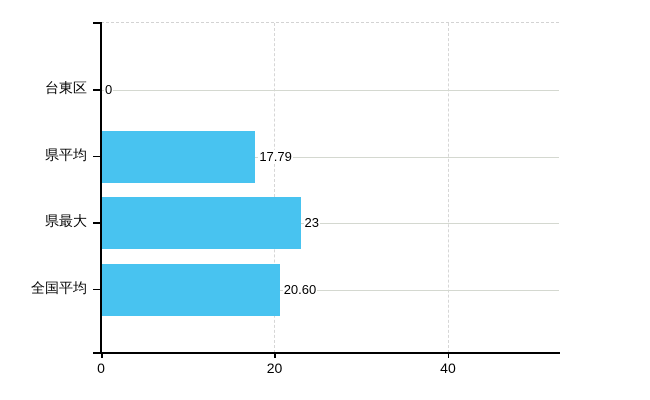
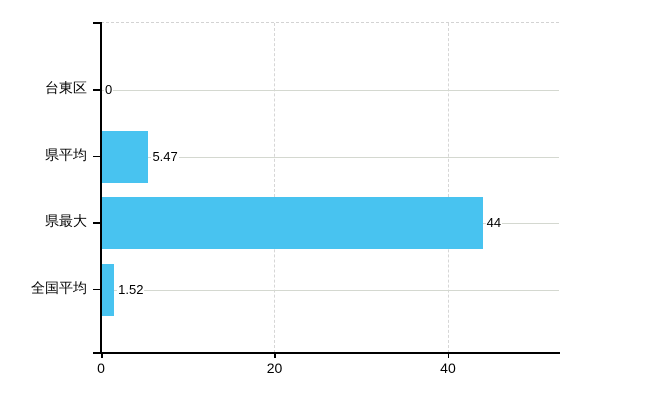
県平均: 17.79 -> 5.47
県最大: 23 -> 44
全国平均: 20.60 -> 1.52
